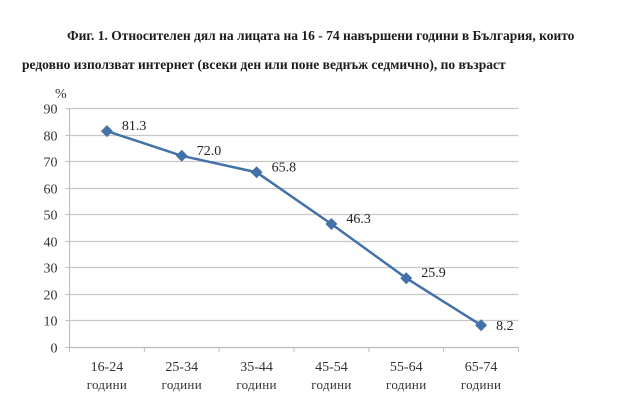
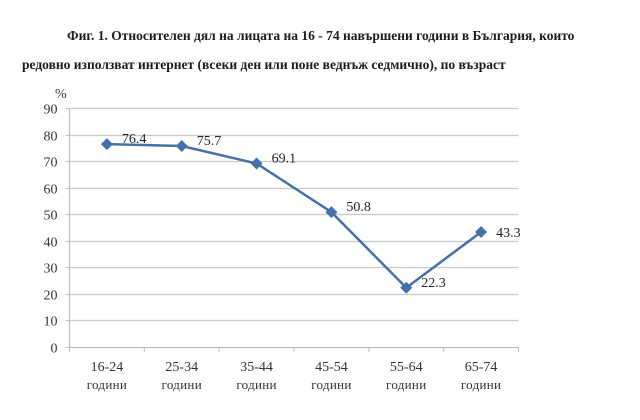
16-24 години: 81.3 -> 76.4
25-34 години: 72.0 -> 75.7
35-44 години: 65.8 -> 69.1
45-54 години: 46.3 -> 50.8
55-64 години: 25.9 -> 22.3
65-74 години: 8.2 -> 43.3
